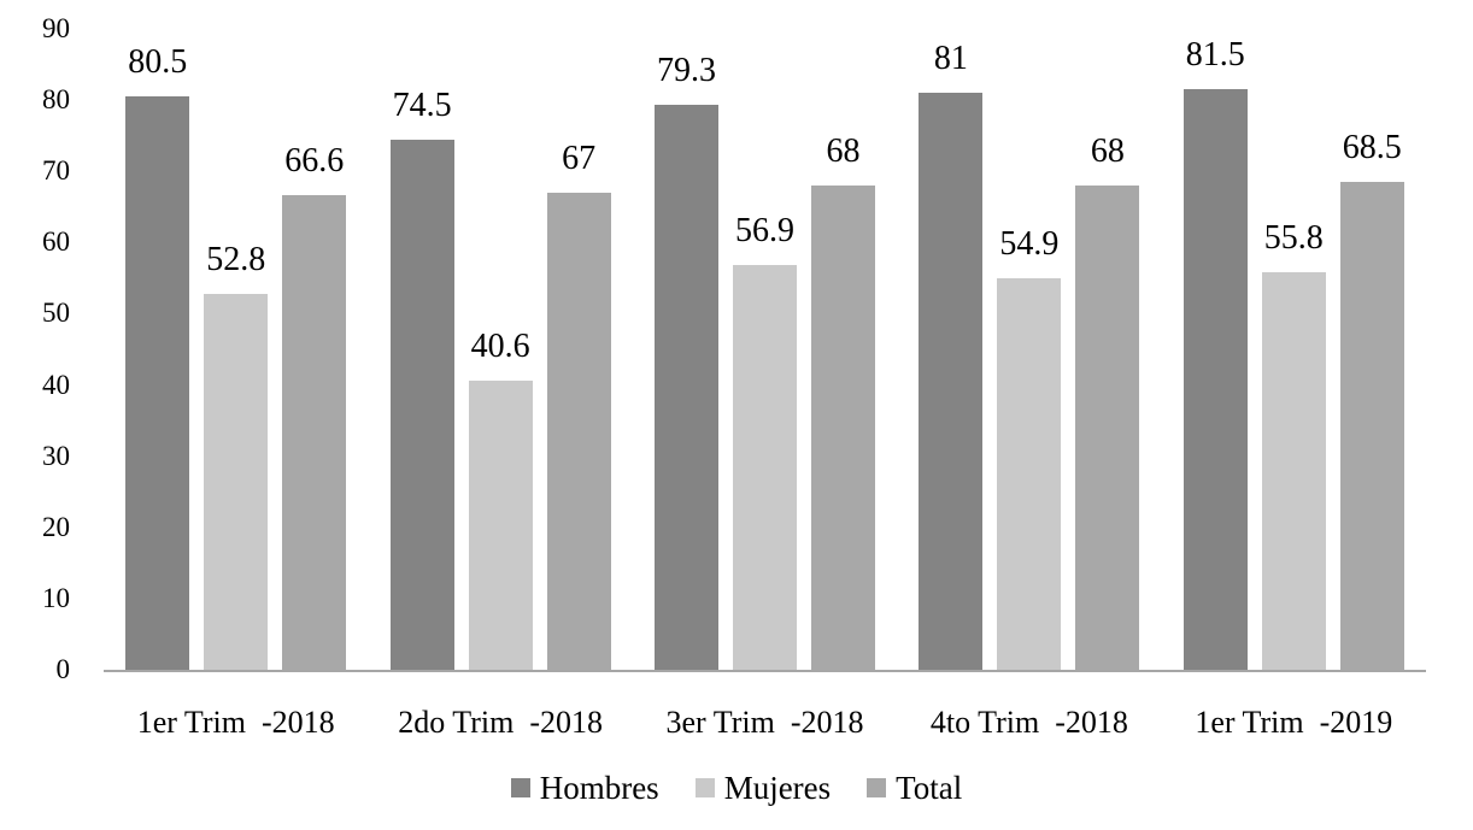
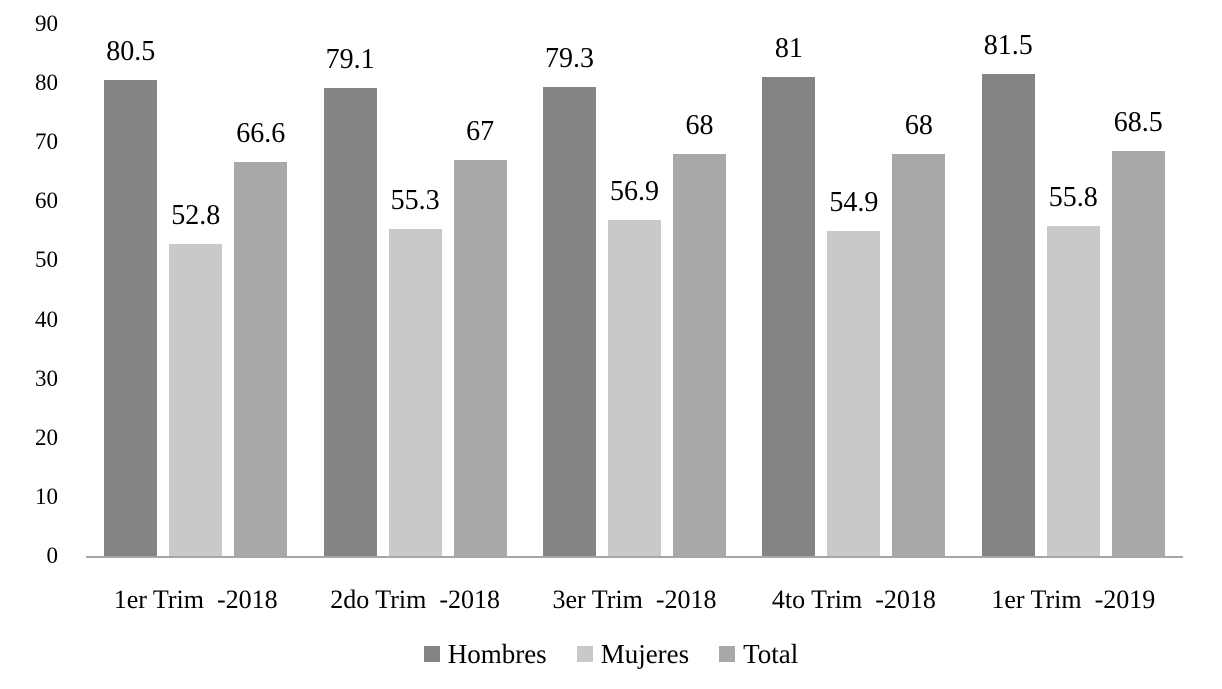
Hombres/2do Trim -2018: 74.5 -> 79.1
Mujeres/2do Trim -2018: 40.6 -> 55.3
